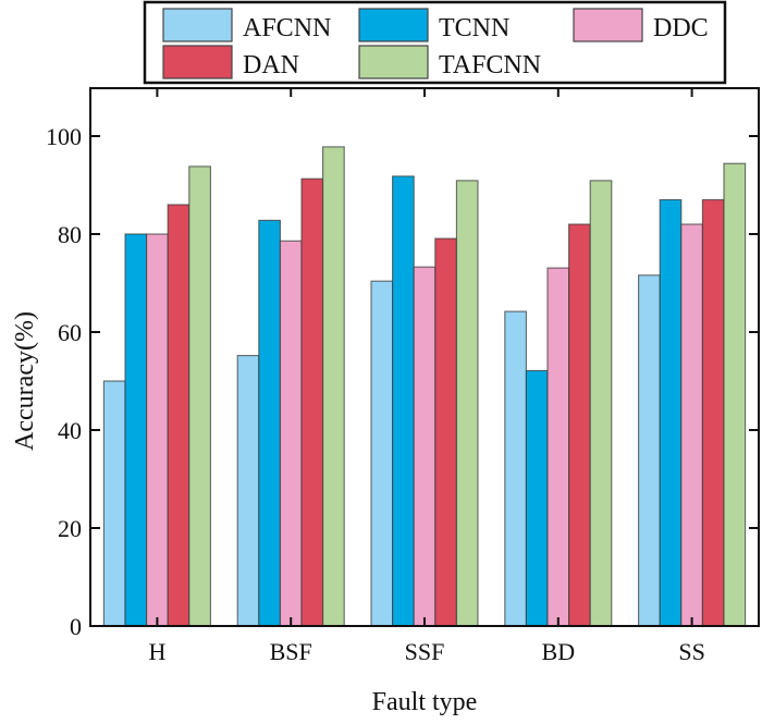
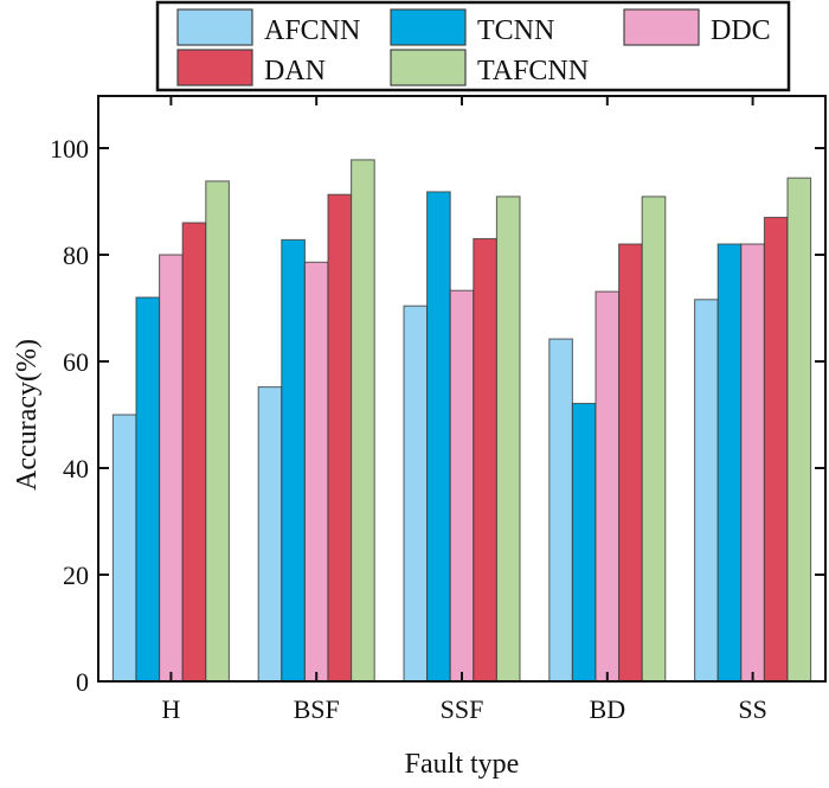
TCNN/H: 80 -> 72
DAN/SSF: 79 -> 83
TCNN/SS: 87 -> 82
